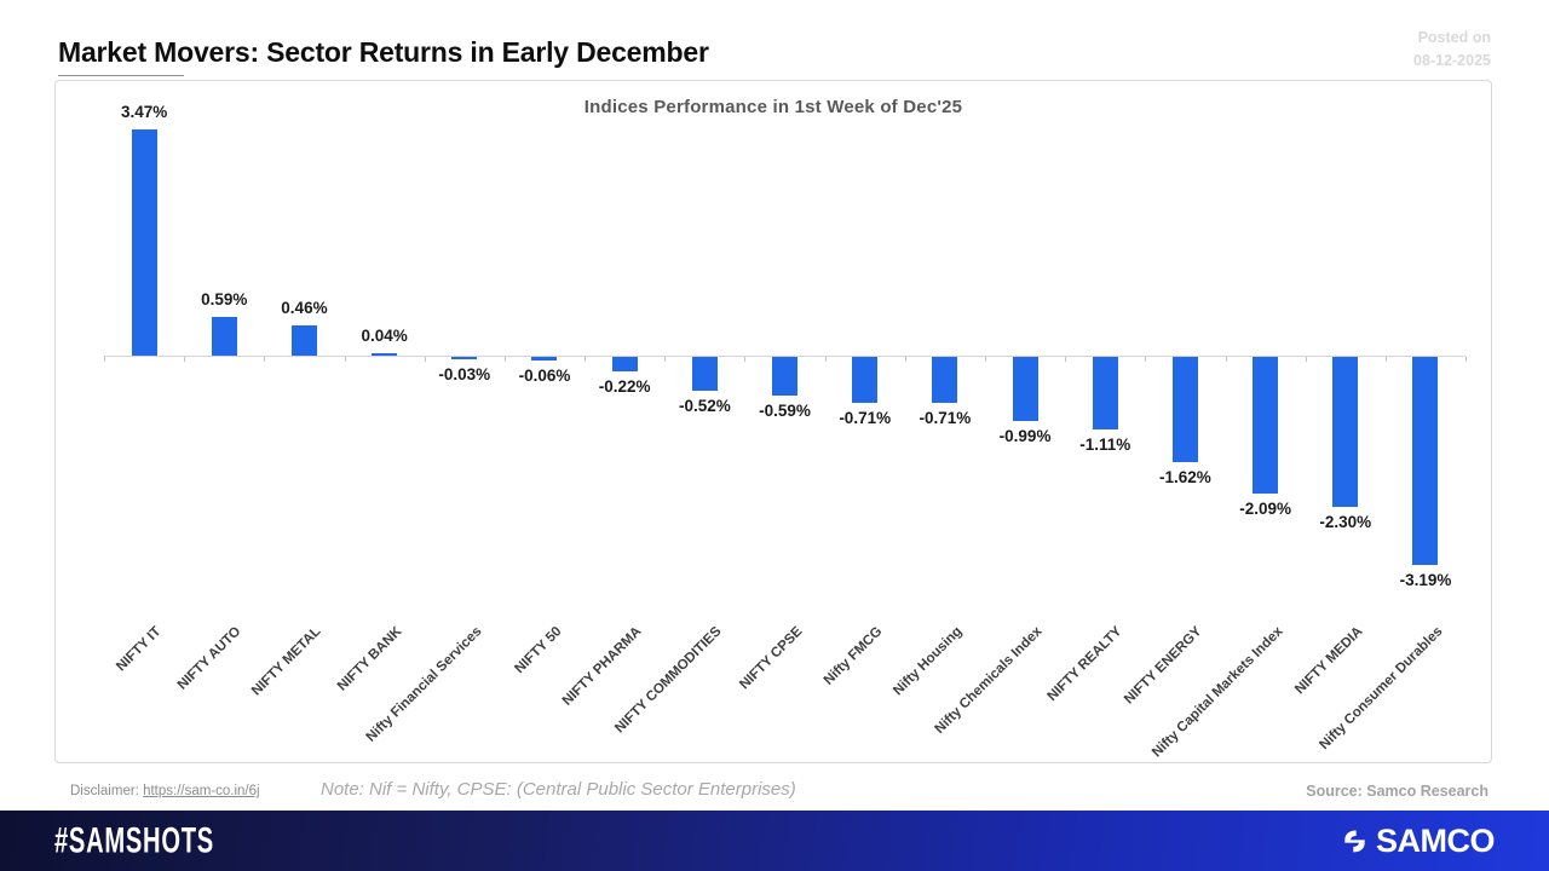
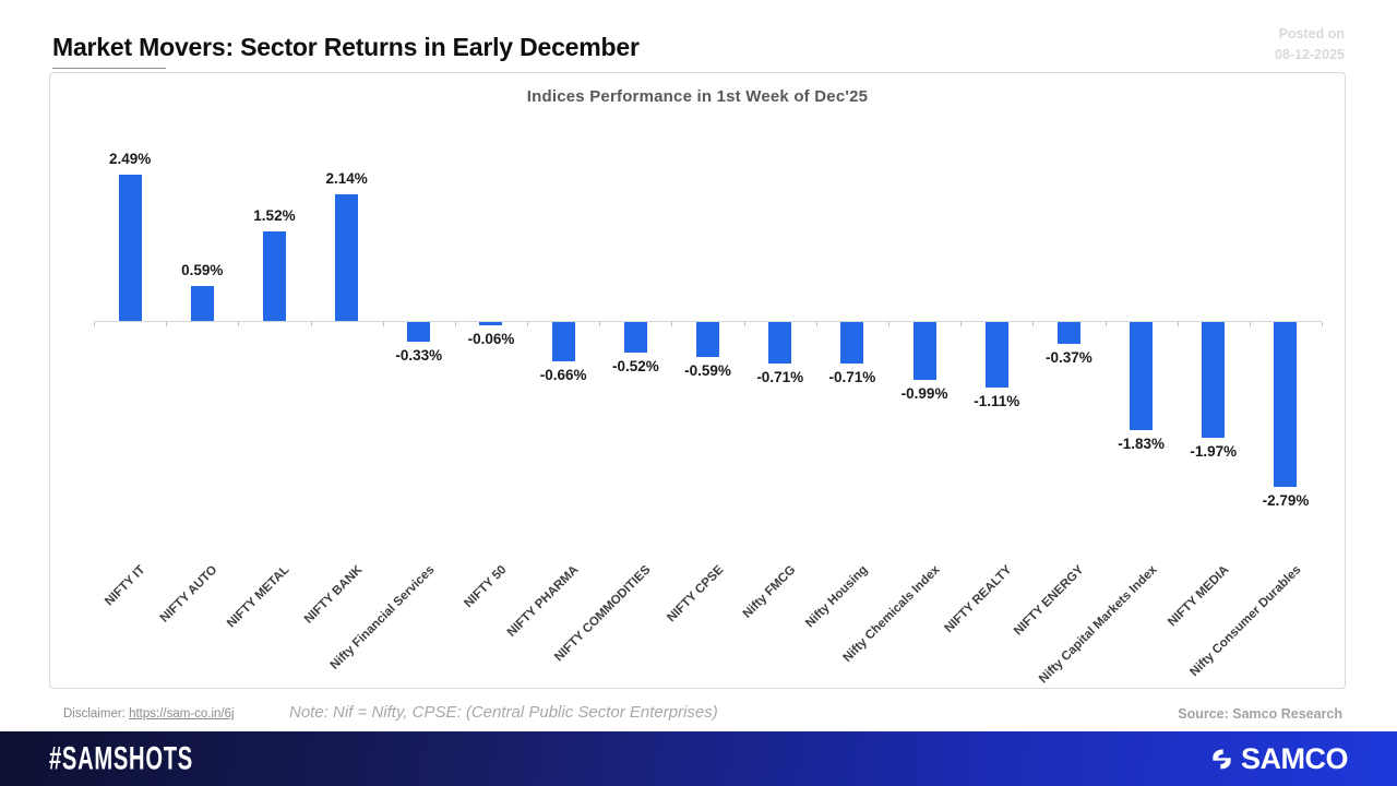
NIFTY IT: 3.47% -> 2.49%
NIFTY METAL: 0.46% -> 1.52%
NIFTY BANK: 0.04% -> 2.14%
Nifty Financial Services: -0.03% -> -0.33%
NIFTY PHARMA: -0.22% -> -0.66%
NIFTY ENERGY: -1.62% -> -0.37%
Nifty Capital Markets Index: -2.09% -> -1.83%
NIFTY MEDIA: -2.30% -> -1.97%
Nifty Consumer Durables: -3.19% -> -2.79%
